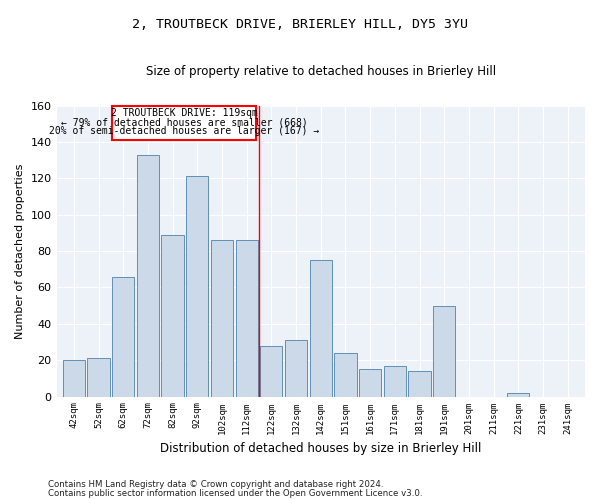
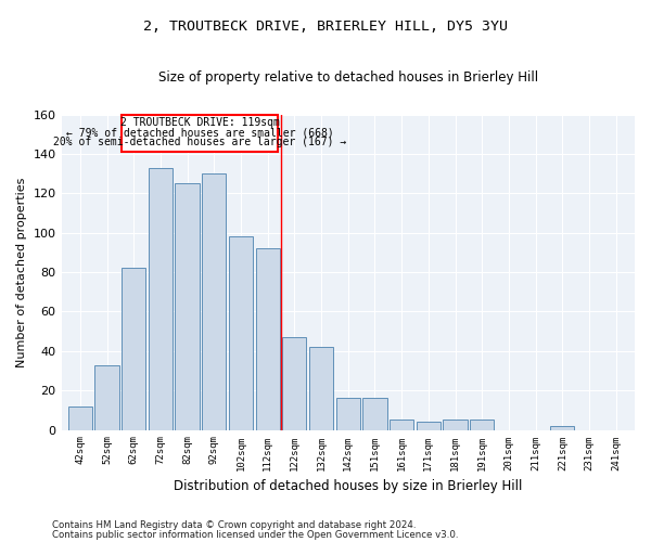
42sqm: 20 -> 12
52sqm: 21 -> 33
62sqm: 66 -> 82
82sqm: 89 -> 125
92sqm: 121 -> 130
102sqm: 86 -> 98
112sqm: 86 -> 92
122sqm: 28 -> 47
132sqm: 31 -> 42
142sqm: 75 -> 16
151sqm: 24 -> 16
161sqm: 15 -> 5
171sqm: 17 -> 4
181sqm: 14 -> 5
191sqm: 50 -> 5
